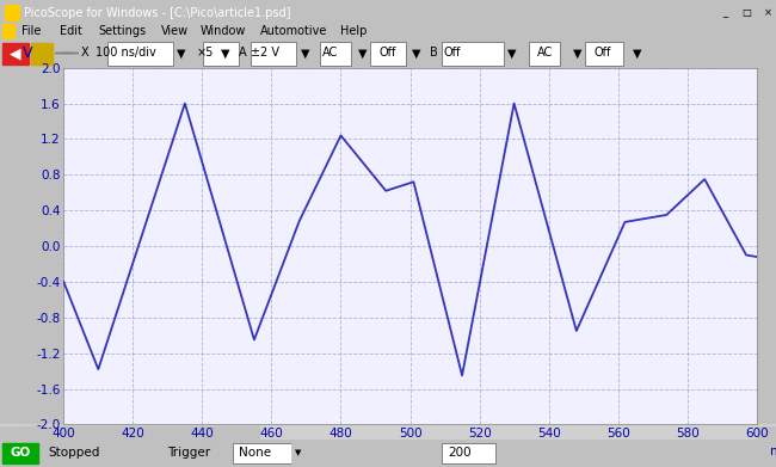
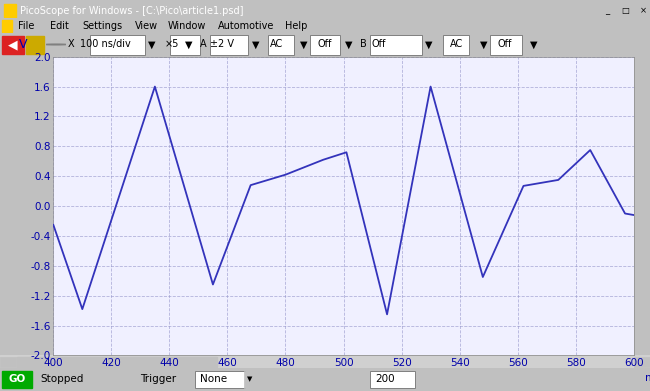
400: -0.40 -> -0.25
480: 1.24 -> 0.42
